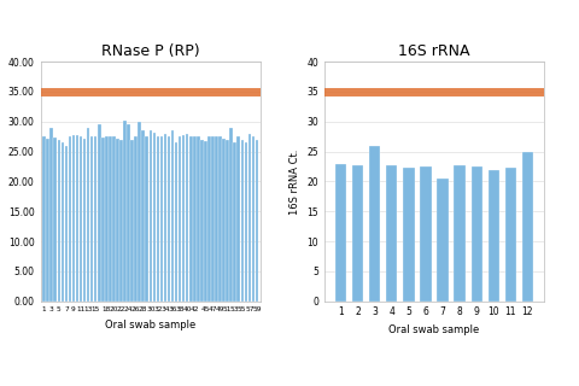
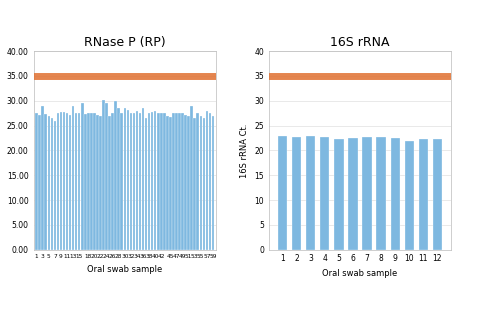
16S rRNA/3: 26.0 -> 23.0
16S rRNA/7: 20.5 -> 22.8
16S rRNA/12: 25.0 -> 22.2
